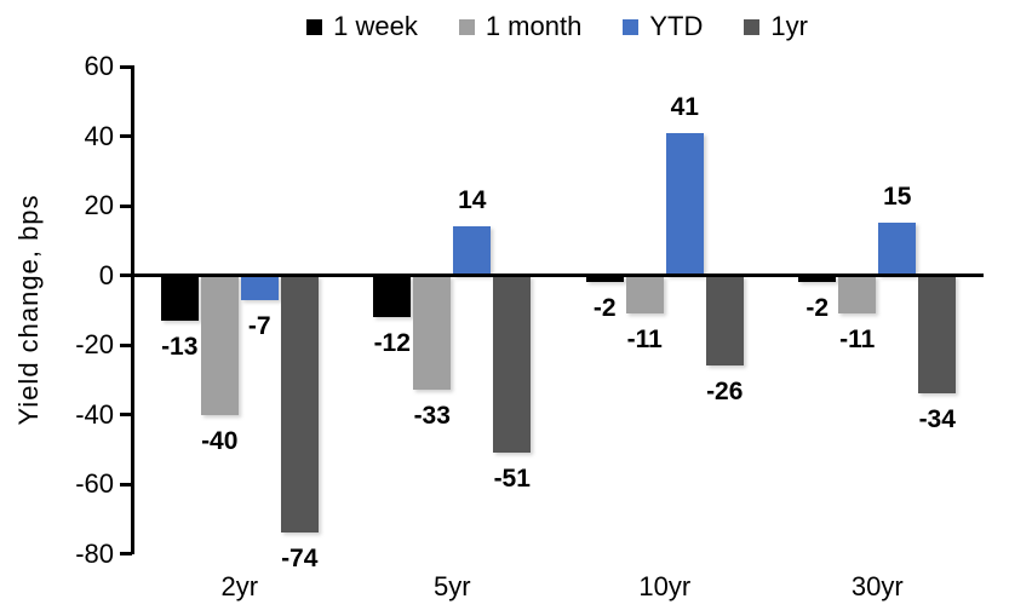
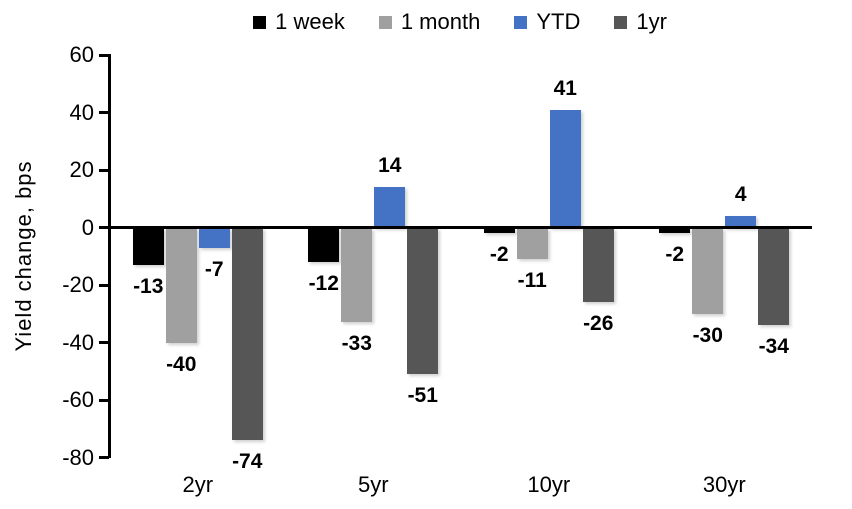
1 month/30yr: -11 -> -30
YTD/30yr: 15 -> 4
